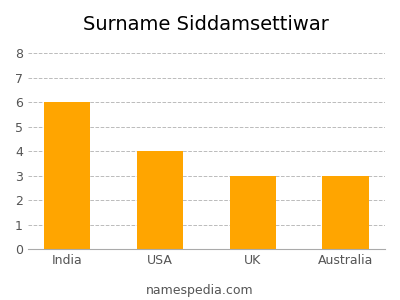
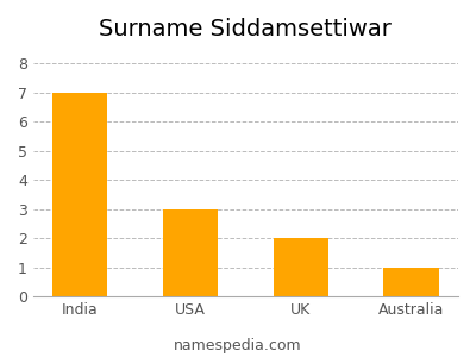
India: 6 -> 7
USA: 4 -> 3
UK: 3 -> 2
Australia: 3 -> 1
